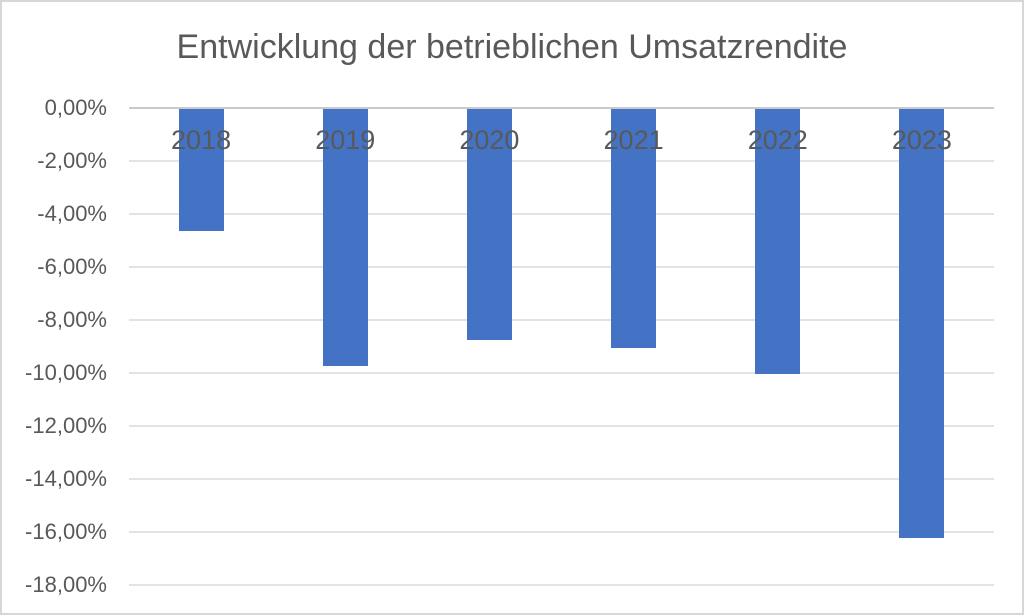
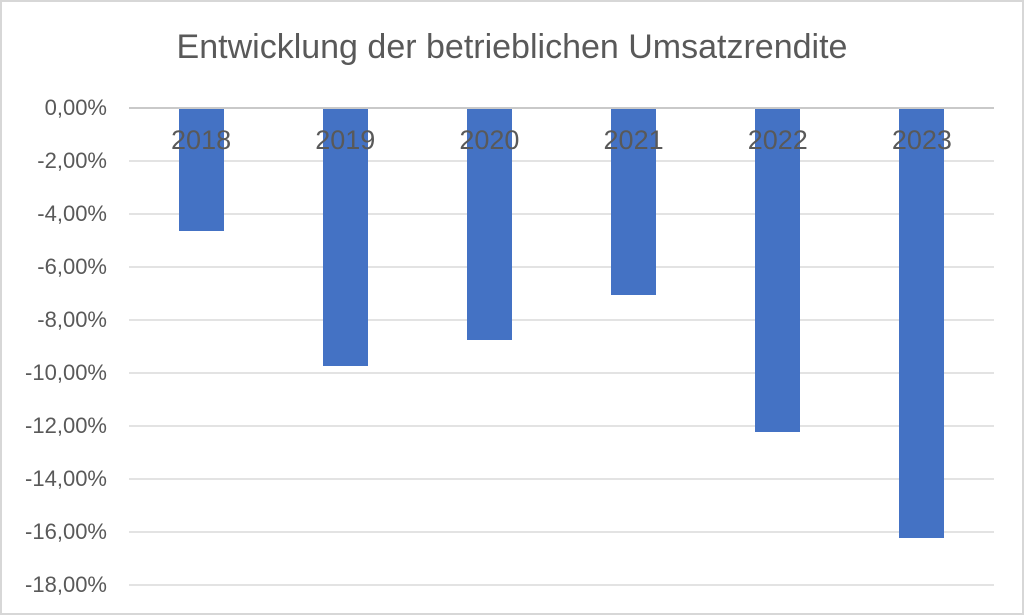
2021: -9,0% -> -7,0%
2022: -10,0% -> -12,2%
